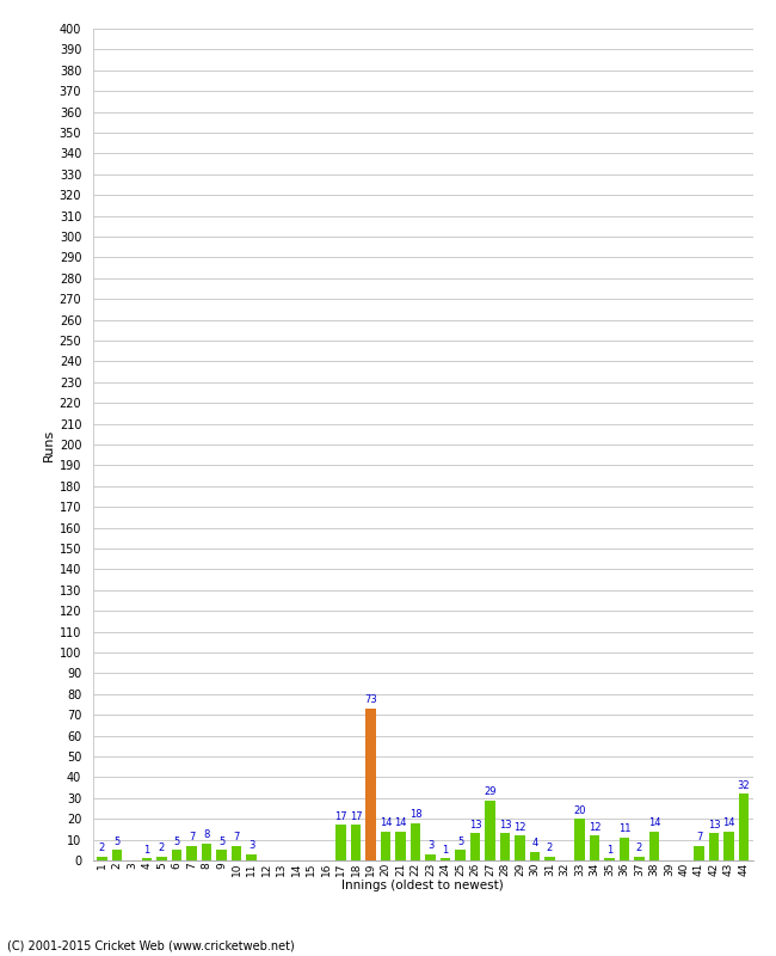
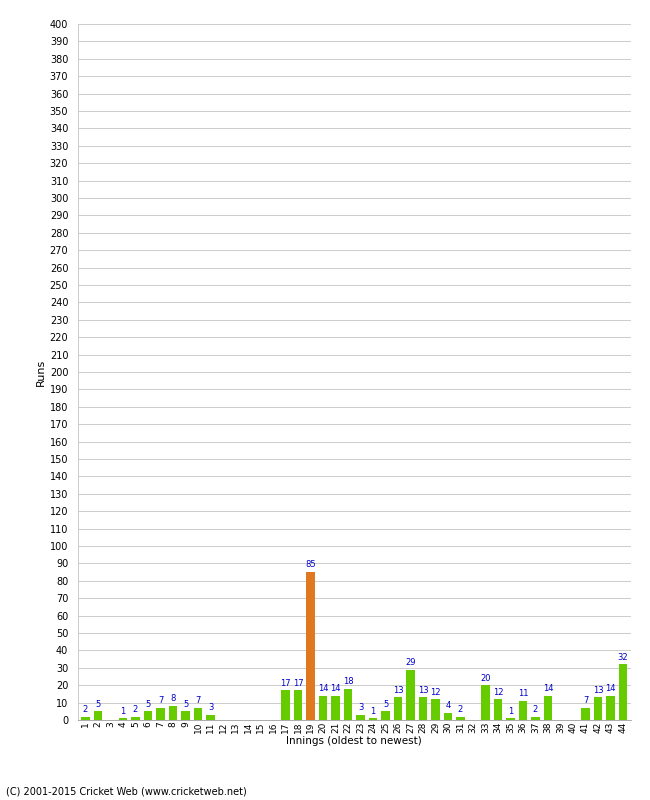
19: 73 -> 85
